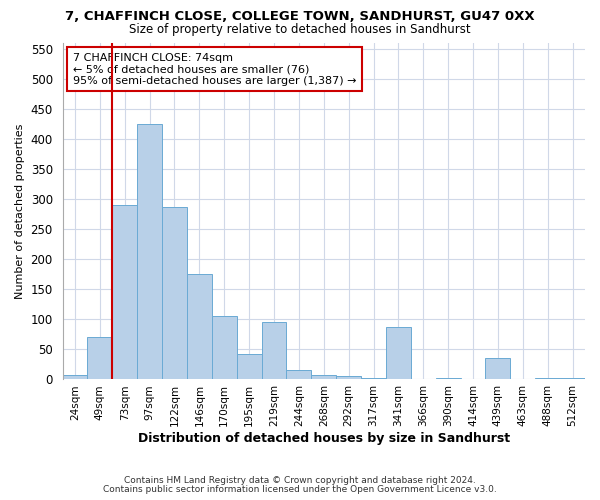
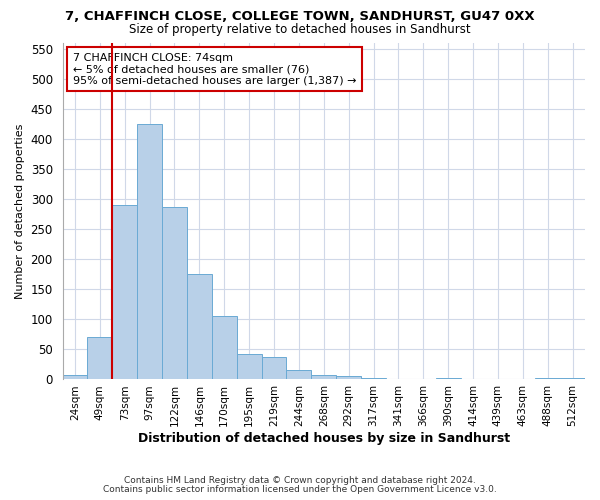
219sqm: 96 -> 37
341sqm: 88 -> 1
439sqm: 36 -> 1
